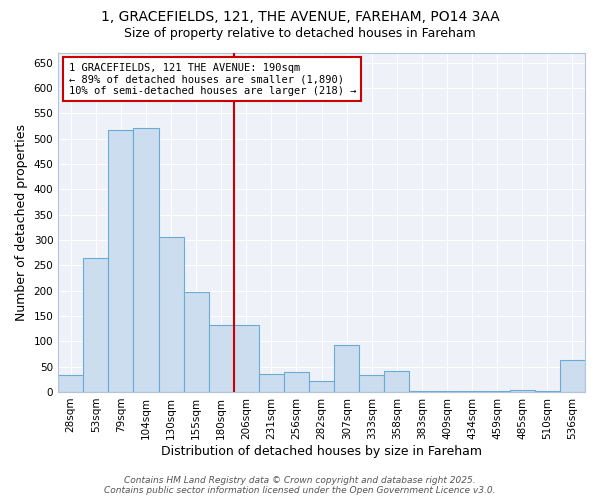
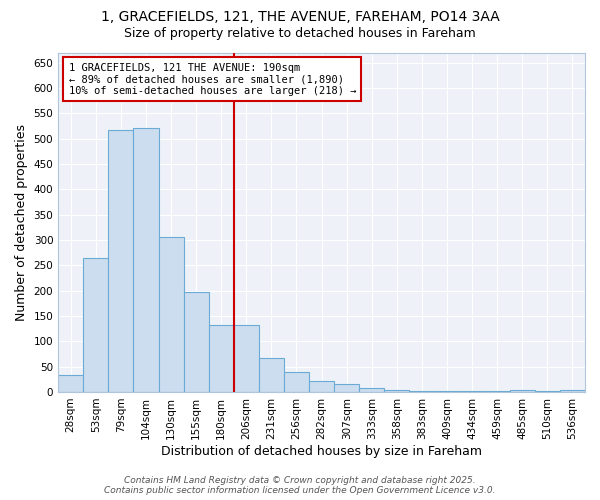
231sqm: 36 -> 67
307sqm: 92 -> 15
333sqm: 34 -> 8
358sqm: 42 -> 3
536sqm: 64 -> 3
